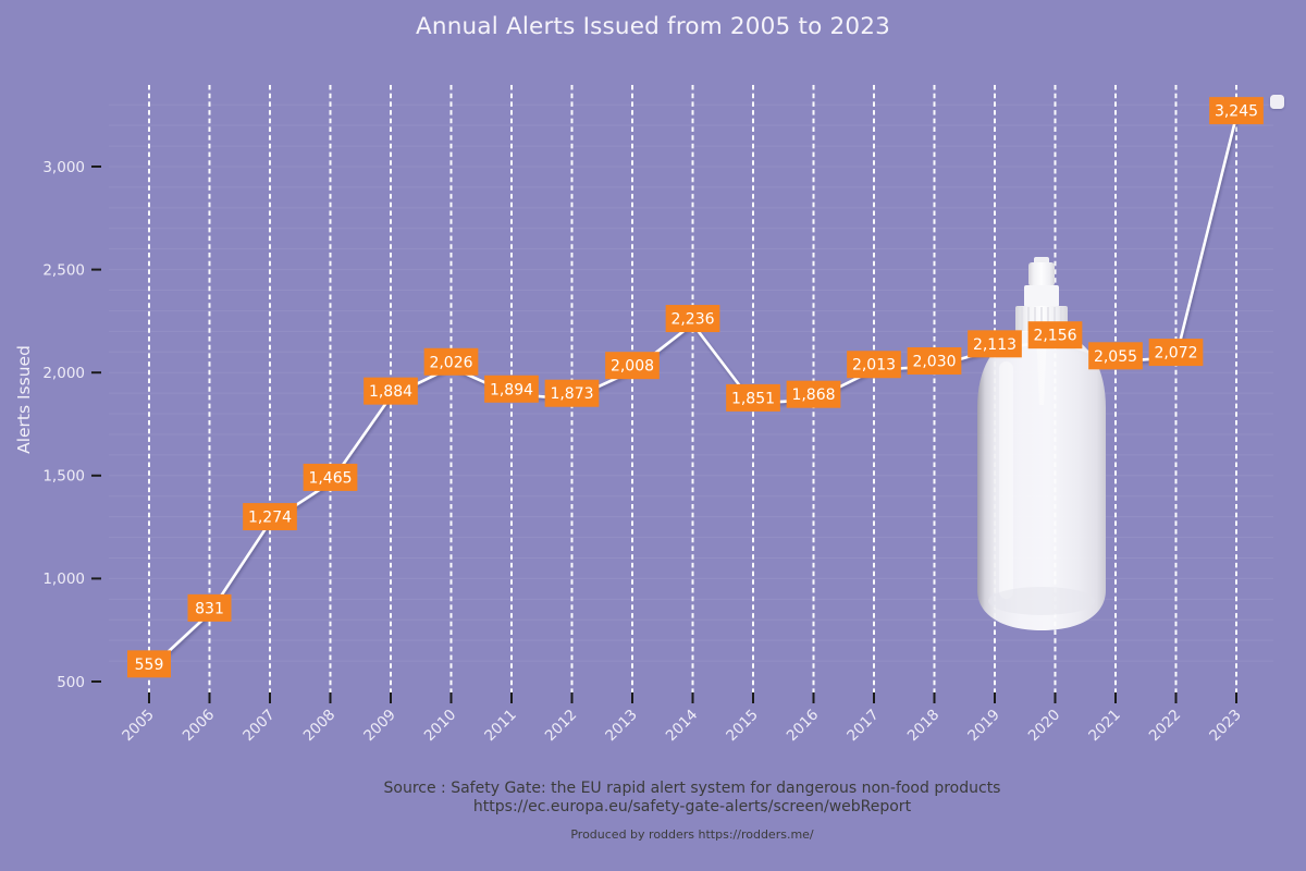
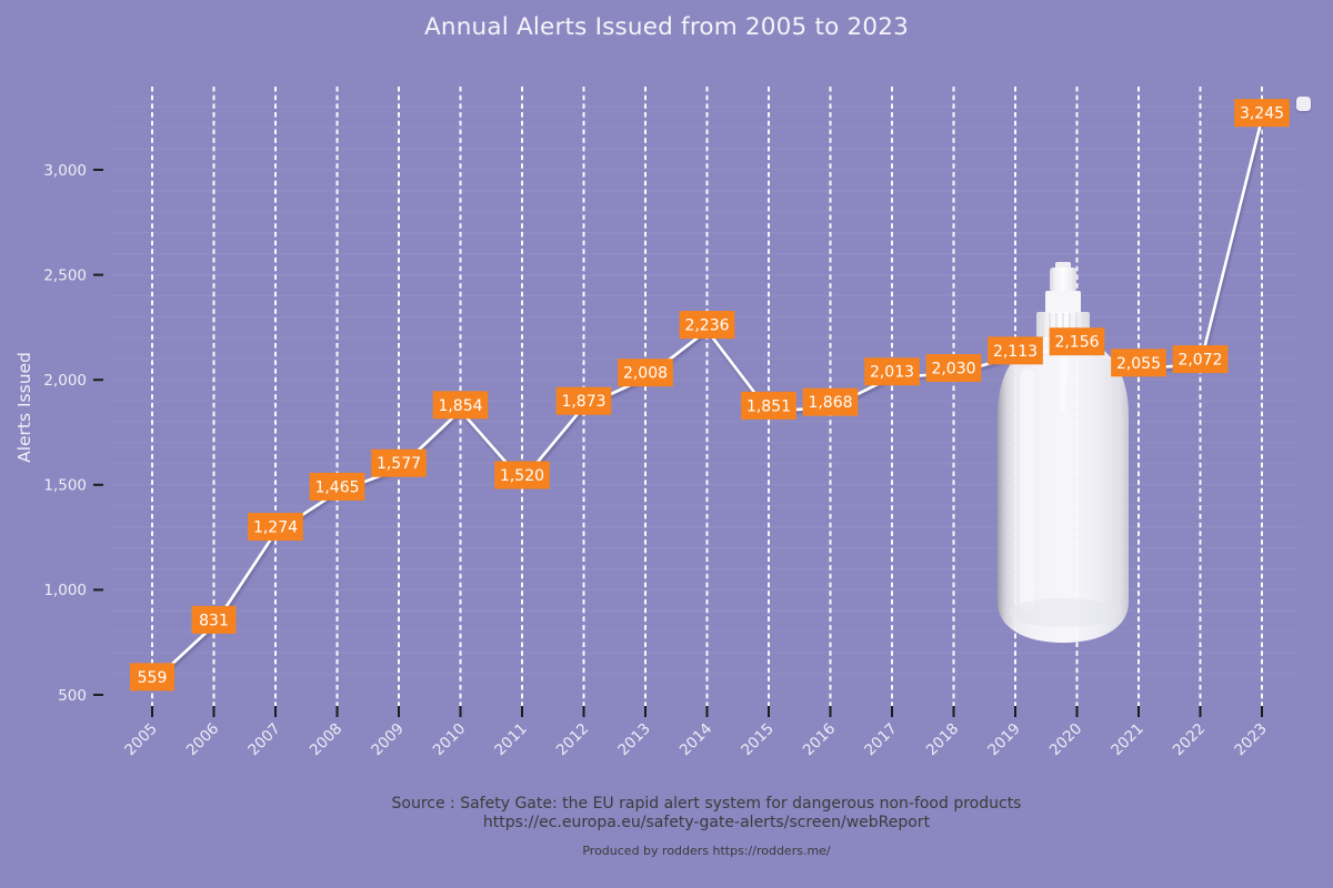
2009: 1,884 -> 1,577
2010: 2,026 -> 1,854
2011: 1,894 -> 1,520
